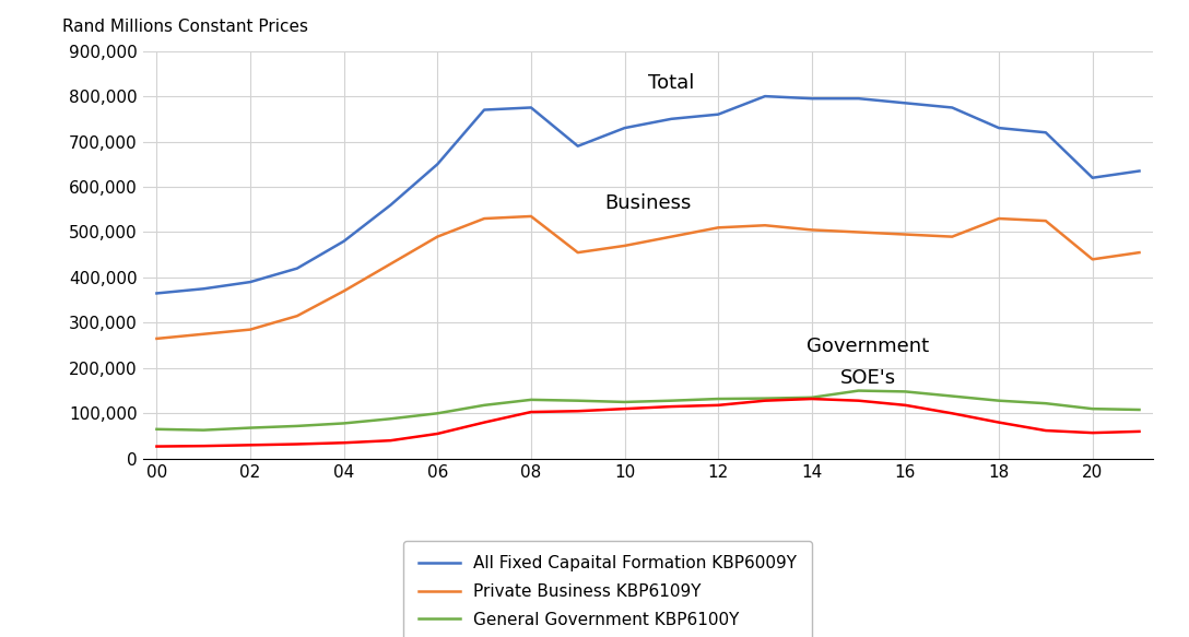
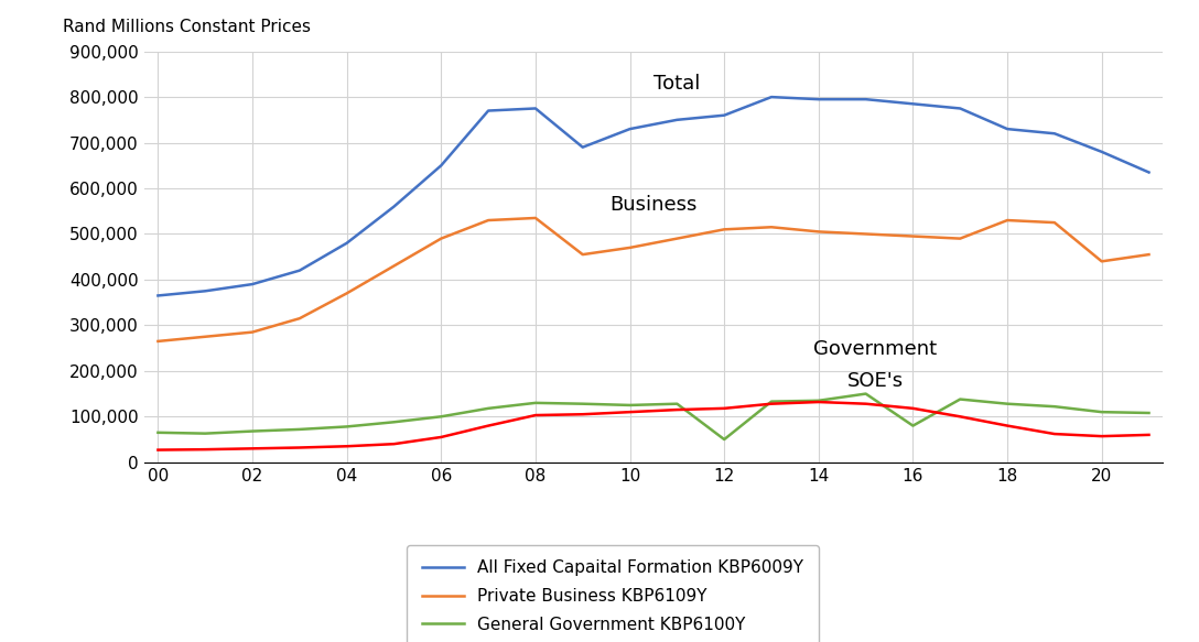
General Government KBP6100Y/12: 132,000 -> 50,000
General Government KBP6100Y/16: 148,000 -> 80,000
All Fixed Capaital Formation KBP6009Y/20: 620,000 -> 680,000
